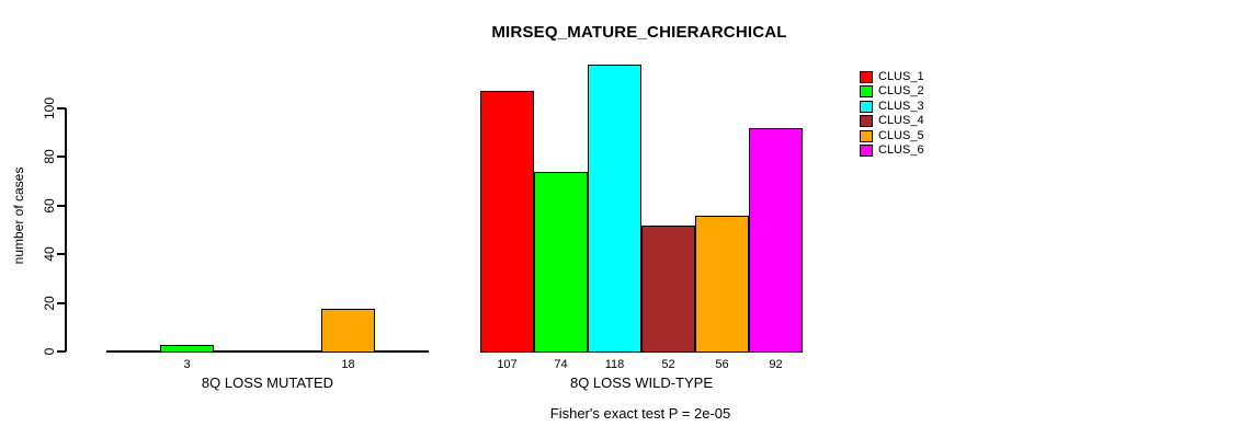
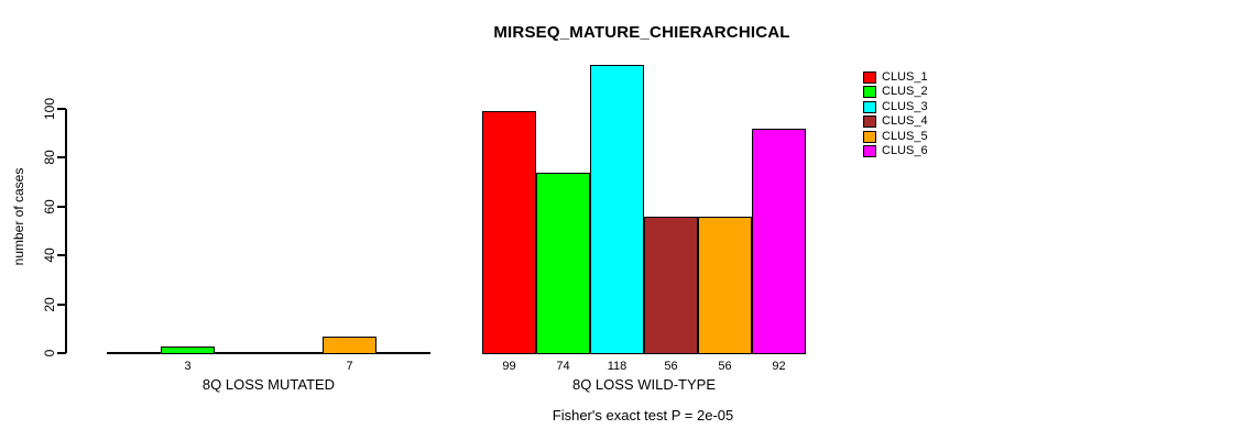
CLUS_5/8Q LOSS MUTATED: 18 -> 7
CLUS_1/8Q LOSS WILD-TYPE: 107 -> 99
CLUS_4/8Q LOSS WILD-TYPE: 52 -> 56
